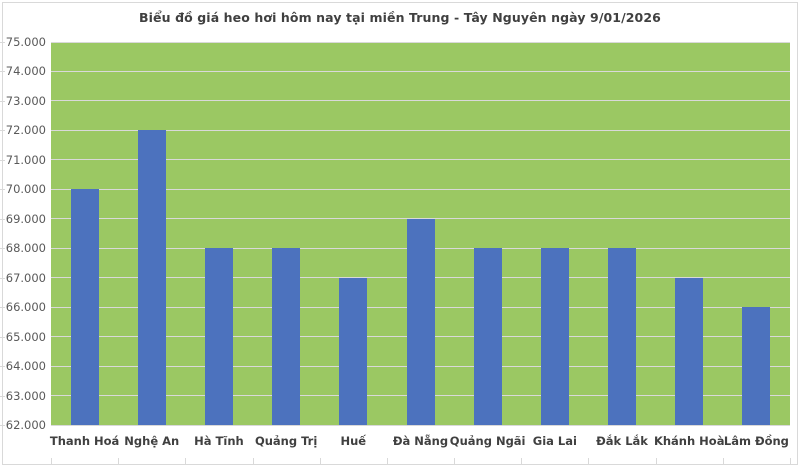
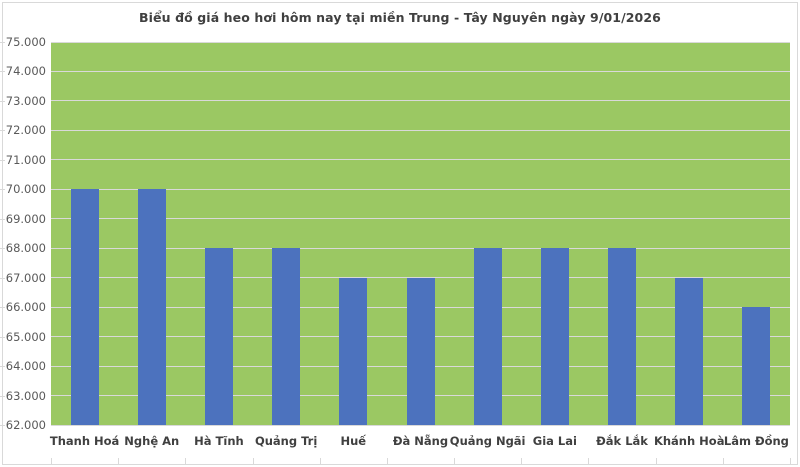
Nghệ An: 72000 -> 70000
Đà Nẵng: 69000 -> 67000
